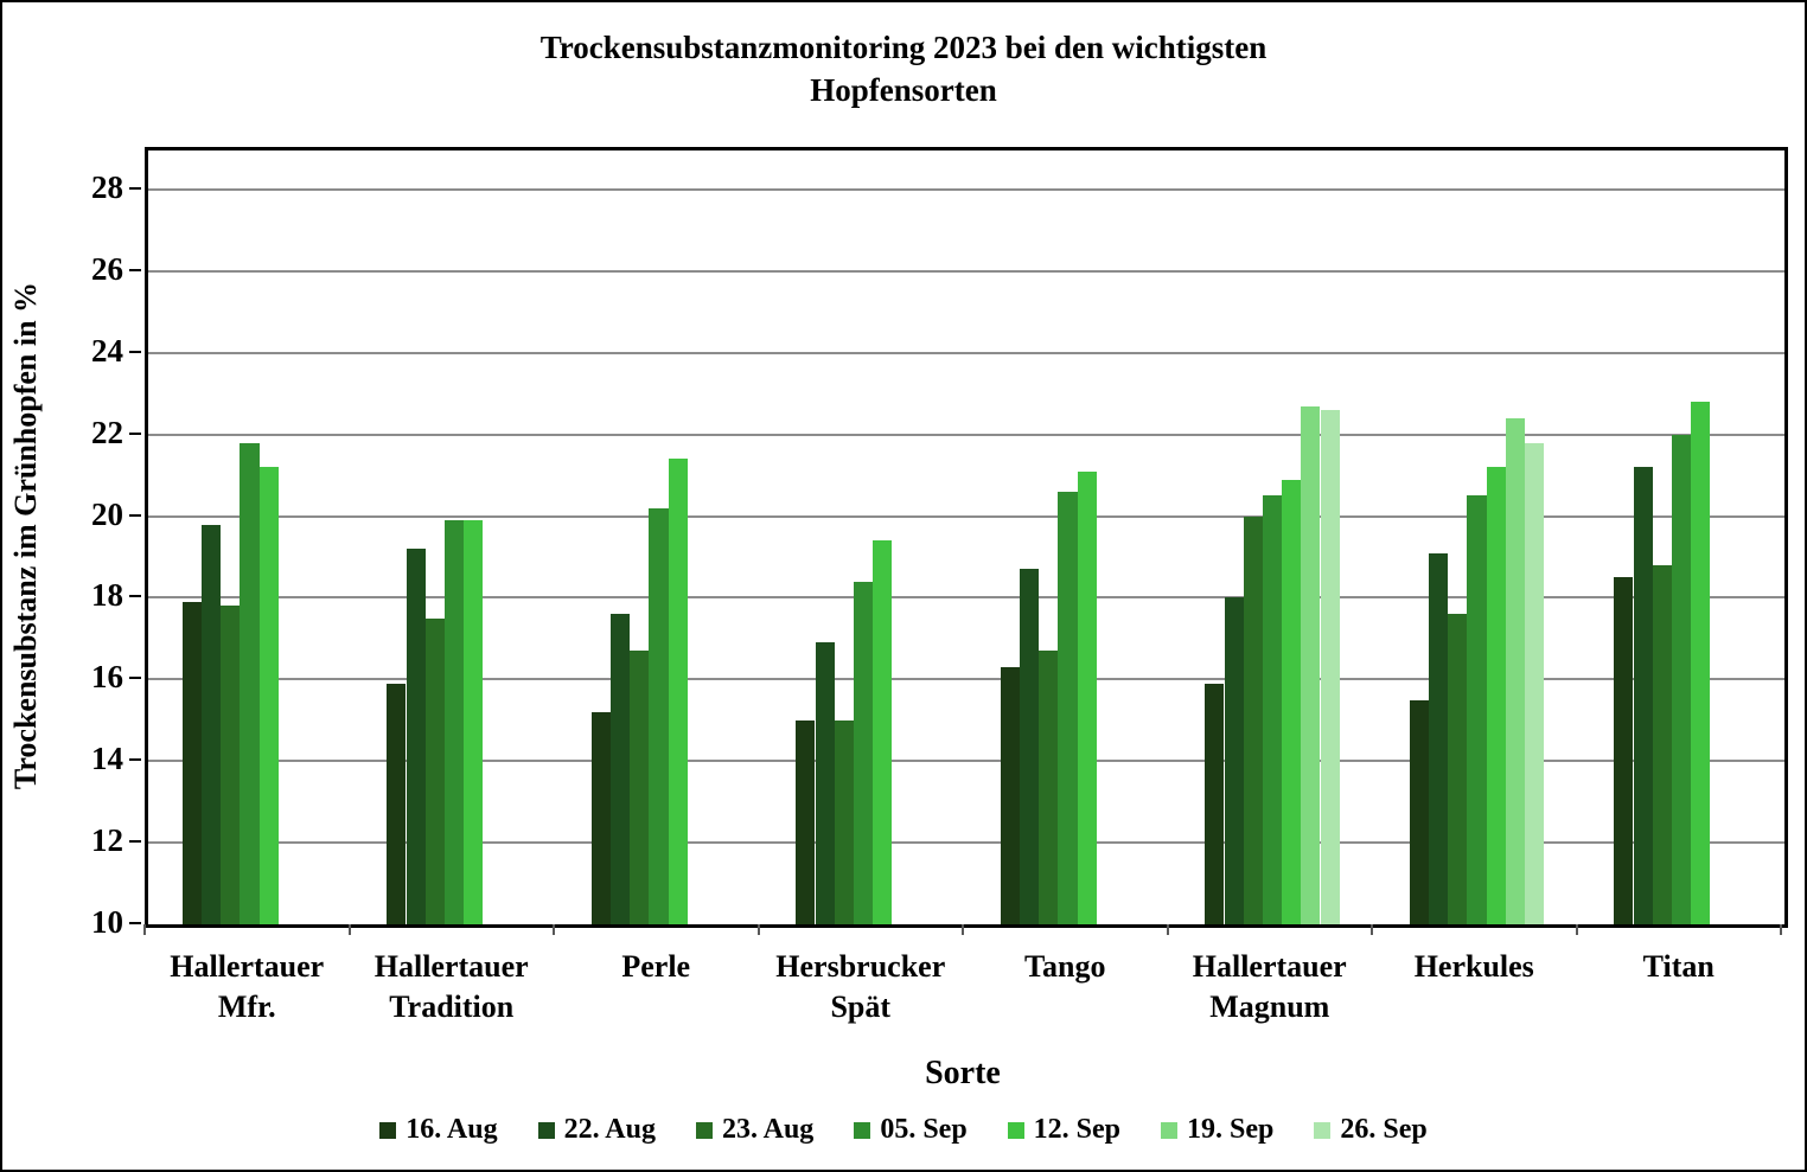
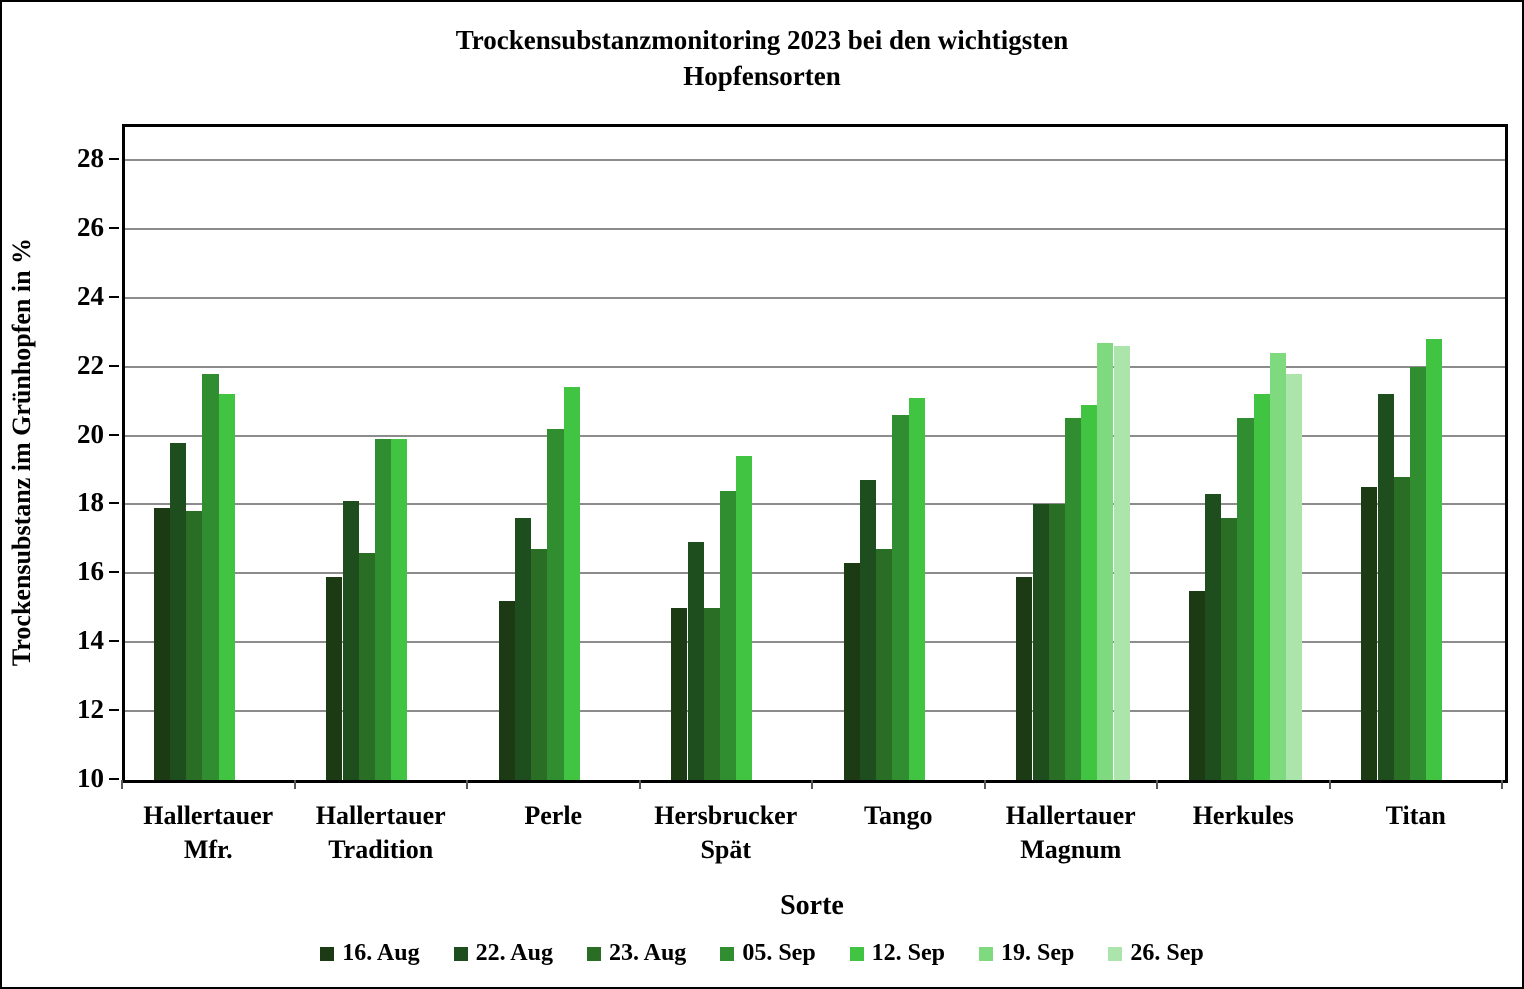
22. Aug/Hallertauer Tradition: 19.2 -> 18.1
23. Aug/Hallertauer Tradition: 17.5 -> 16.6
23. Aug/Hallertauer Magnum: 20.0 -> 18.0
22. Aug/Herkules: 19.1 -> 18.3
